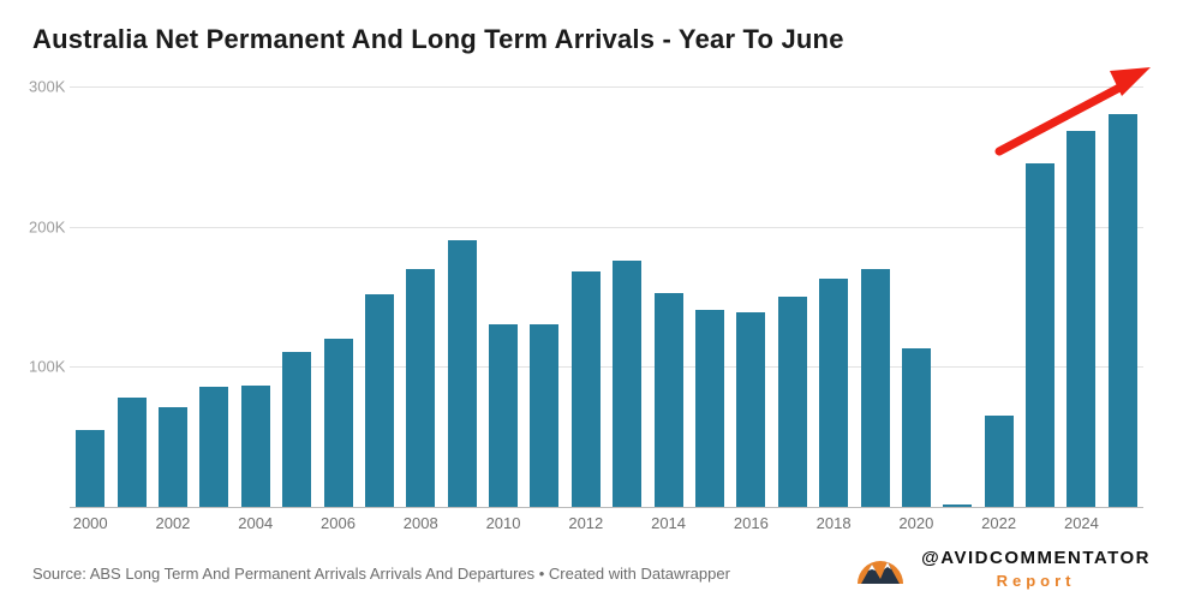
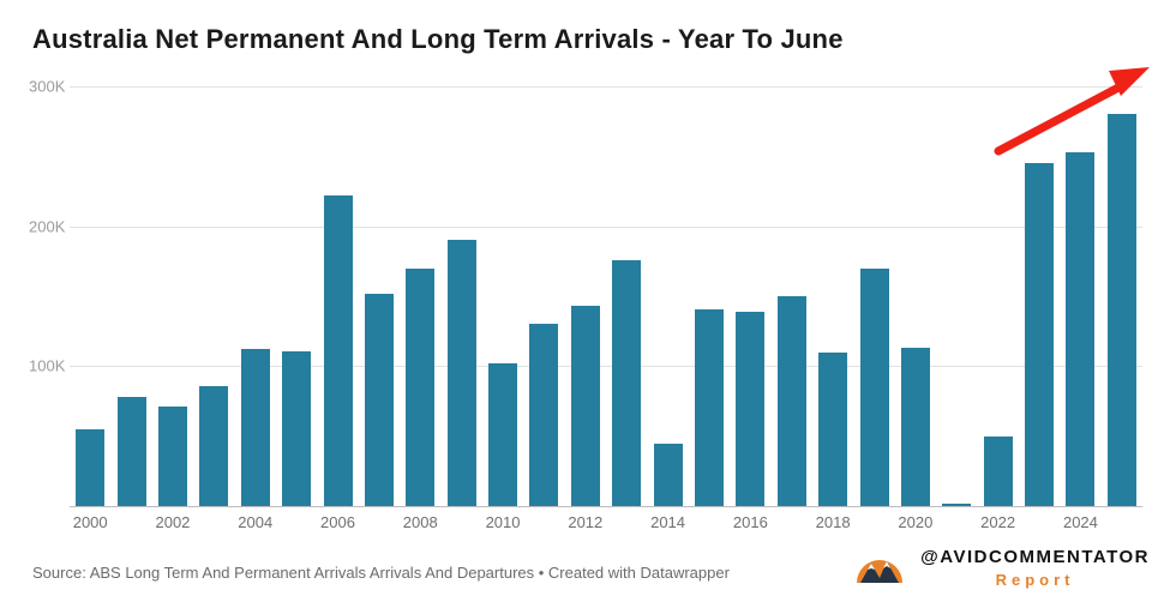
2004: 87K -> 112K
2006: 120K -> 222K
2010: 130K -> 102K
2012: 168K -> 143K
2014: 153K -> 45K
2018: 163K -> 110K
2022: 65K -> 50K
2024: 268K -> 253K
